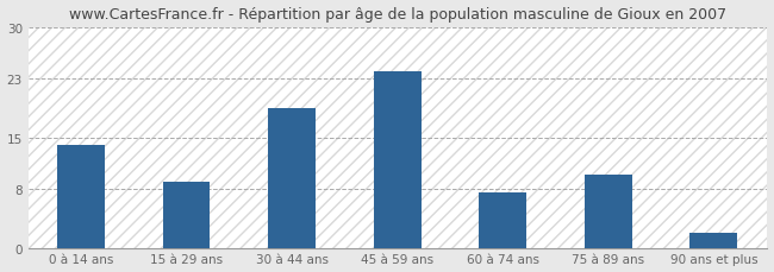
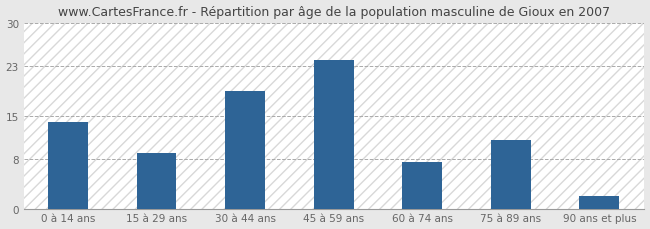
75 à 89 ans: 10.0 -> 11.0
